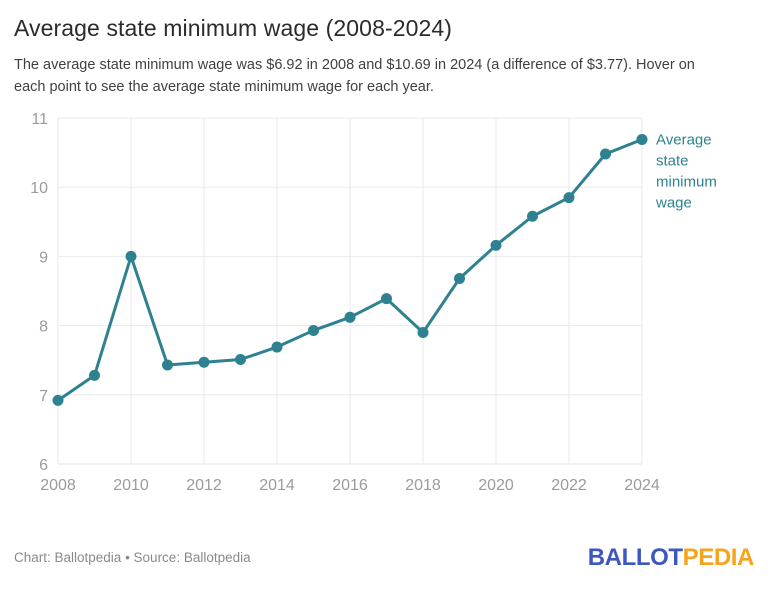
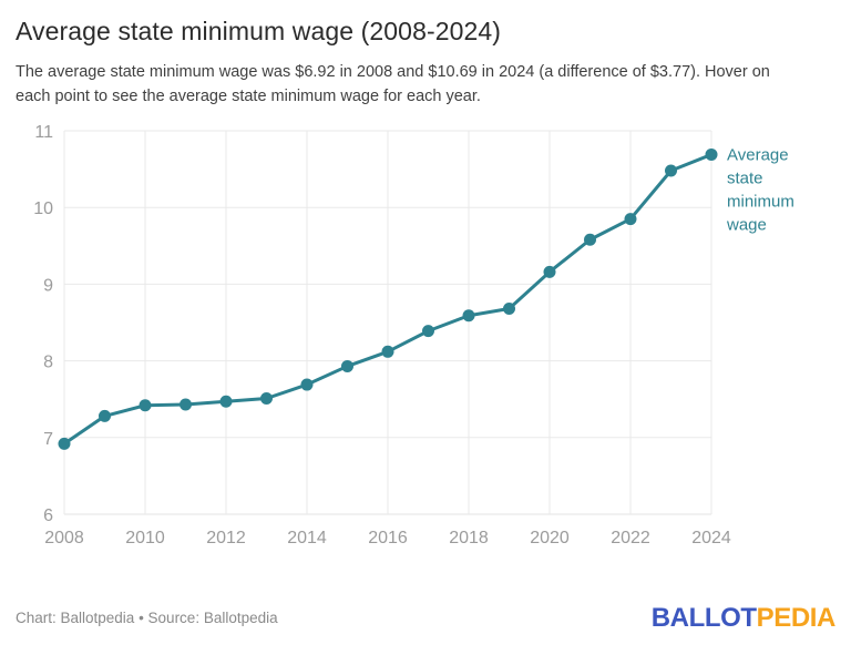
2010: 9.0 -> 7.4
2018: 7.9 -> 8.6
